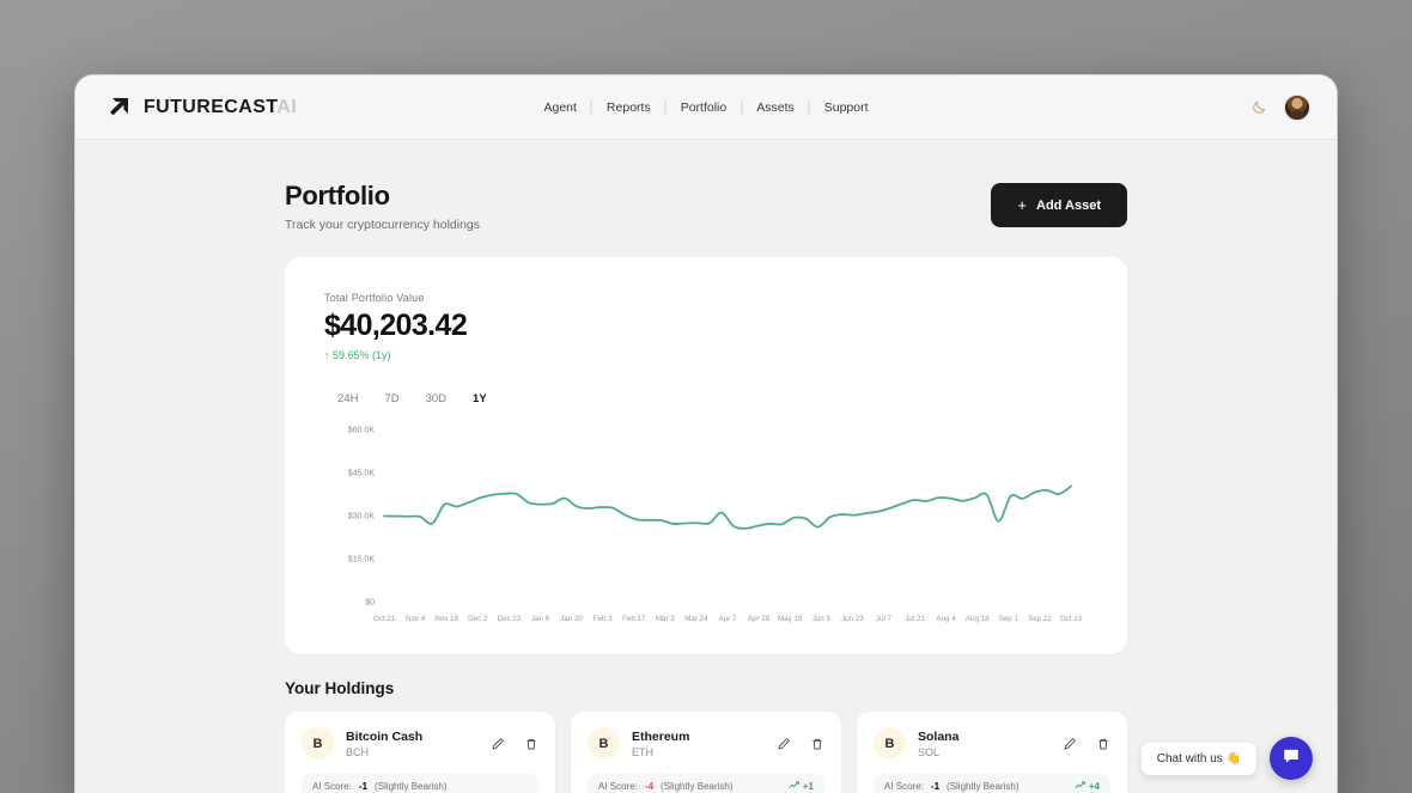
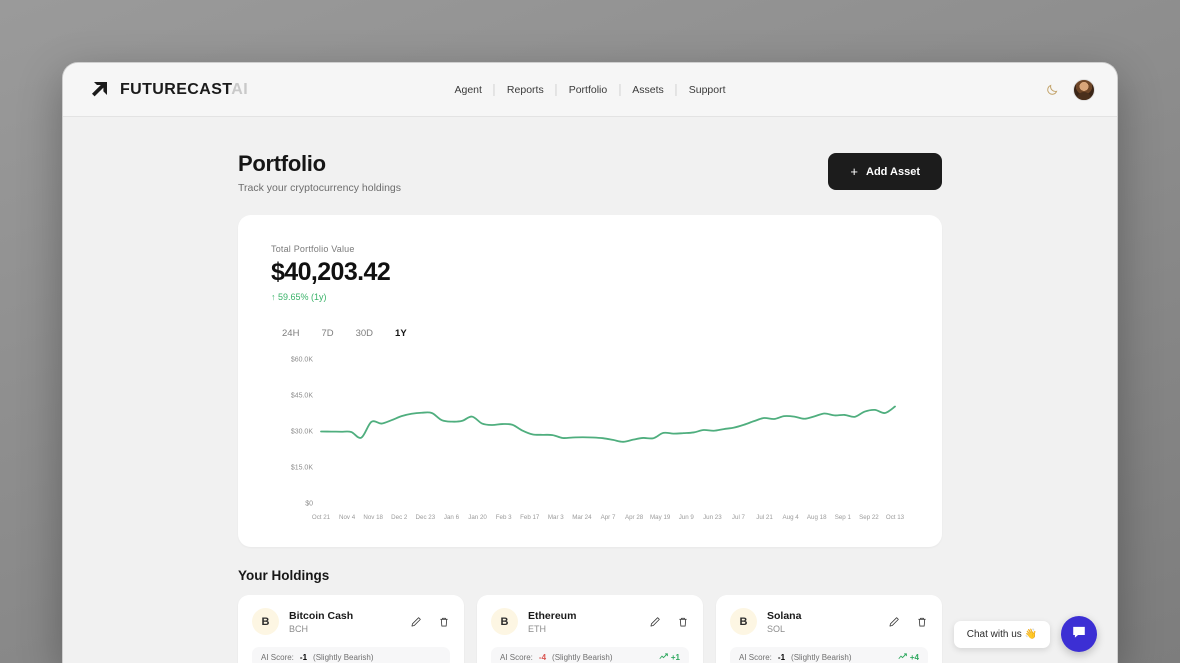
Mar 24: $31K -> $27K
May 19: $26K -> $29K
Sep 1: $28K -> $36K
